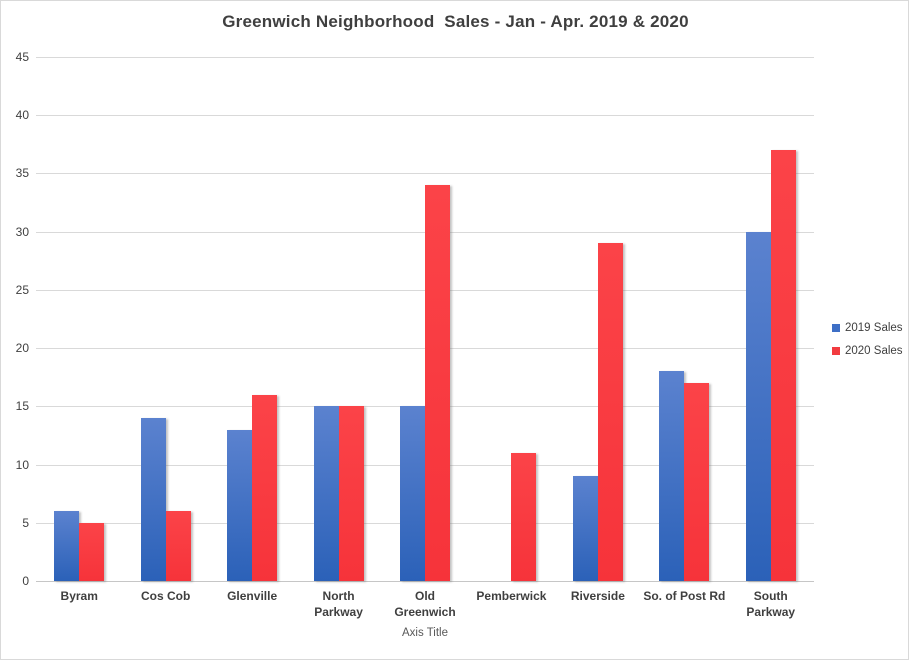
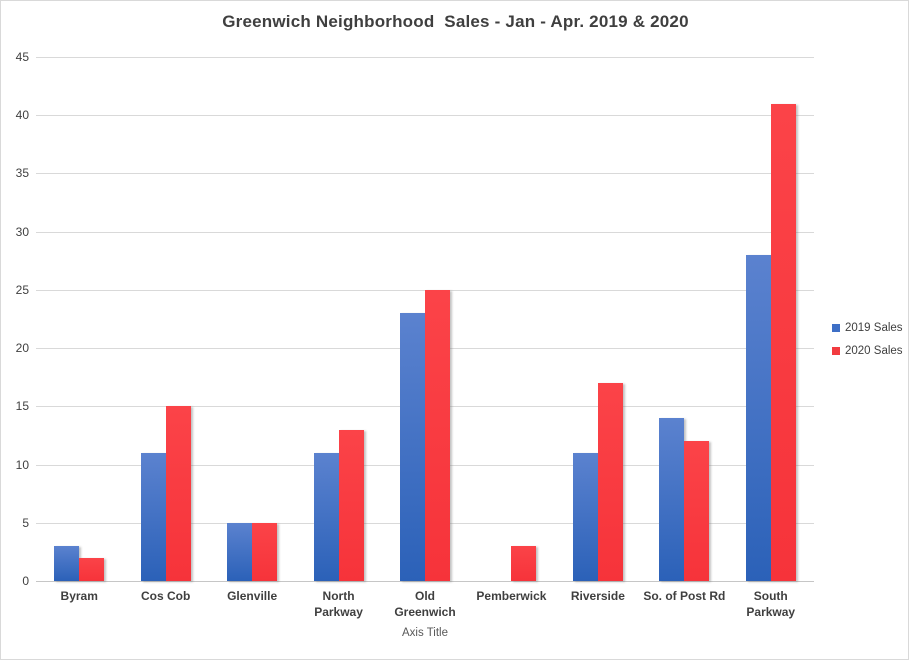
2019 Sales/Byram: 6 -> 3
2020 Sales/Byram: 5 -> 2
2019 Sales/Cos Cob: 14 -> 11
2020 Sales/Cos Cob: 6 -> 15
2019 Sales/Glenville: 13 -> 5
2020 Sales/Glenville: 16 -> 5
2019 Sales/North Parkway: 15 -> 11
2020 Sales/North Parkway: 15 -> 13
2019 Sales/Old Greenwich: 15 -> 23
2020 Sales/Old Greenwich: 34 -> 25
2020 Sales/Pemberwick: 11 -> 3
2019 Sales/Riverside: 9 -> 11
2020 Sales/Riverside: 29 -> 17
2019 Sales/So. of Post Rd: 18 -> 14
2020 Sales/So. of Post Rd: 17 -> 12
2019 Sales/South Parkway: 30 -> 28
2020 Sales/South Parkway: 37 -> 41
